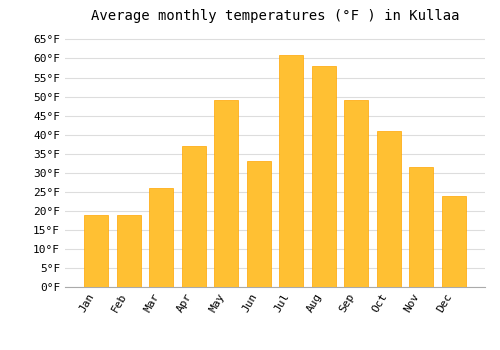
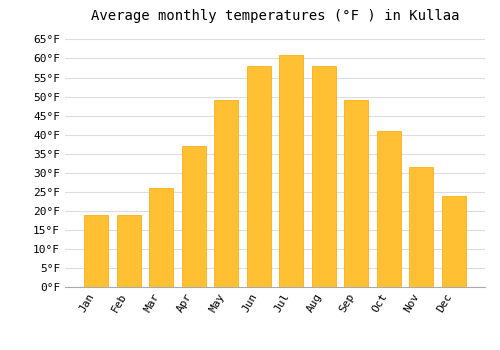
Jun: 33.0°F -> 58.0°F
